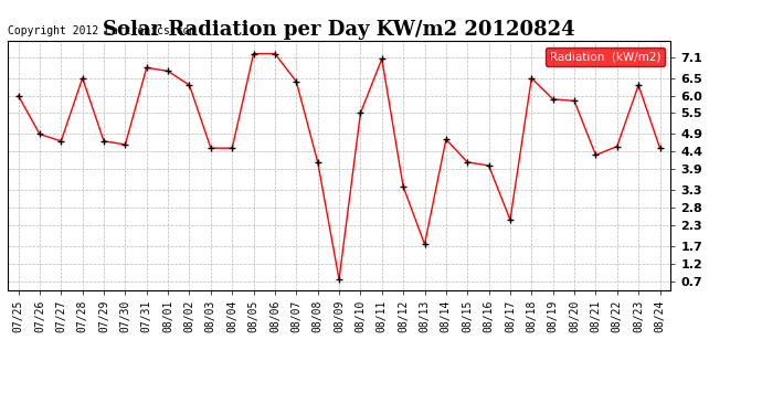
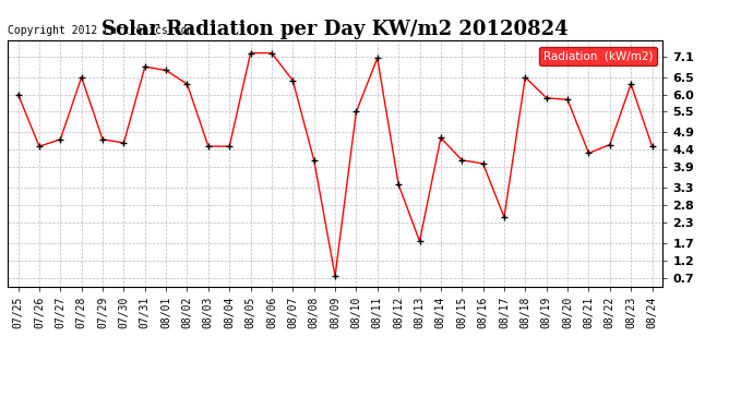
07/26: 4.90 -> 4.50
